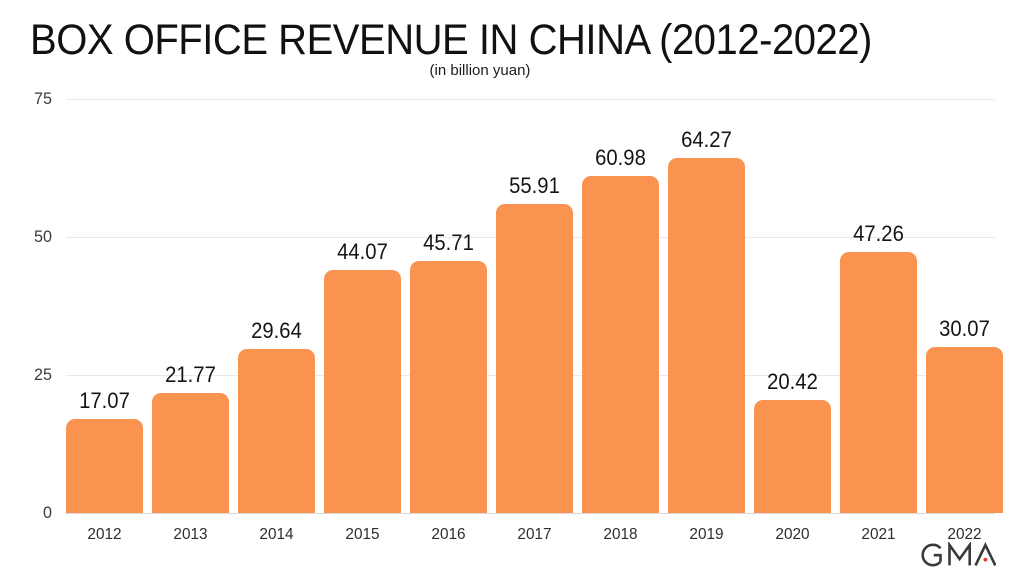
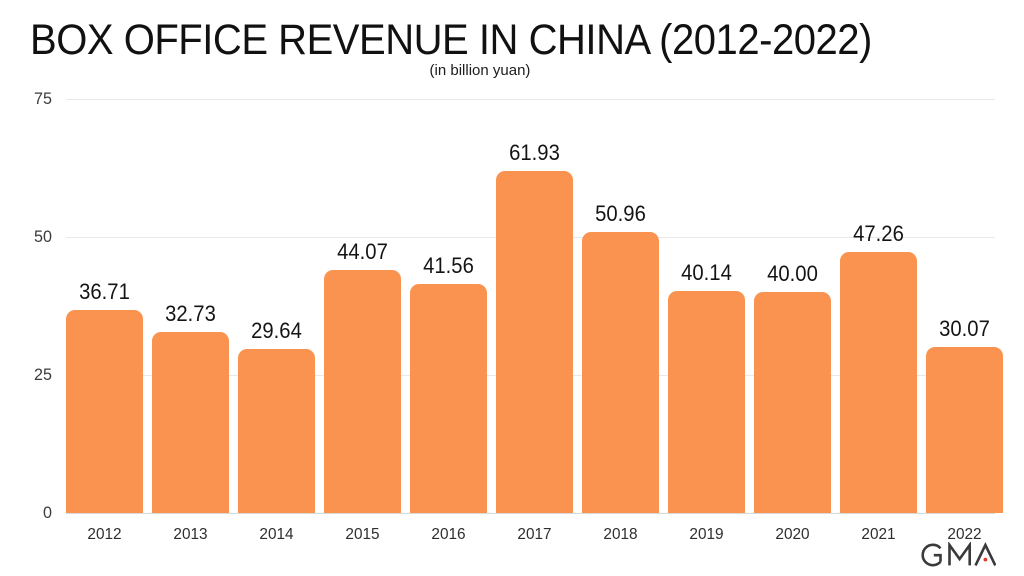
2012: 17.07 -> 36.71
2013: 21.77 -> 32.73
2016: 45.71 -> 41.56
2017: 55.91 -> 61.93
2018: 60.98 -> 50.96
2019: 64.27 -> 40.14
2020: 20.42 -> 40.00
